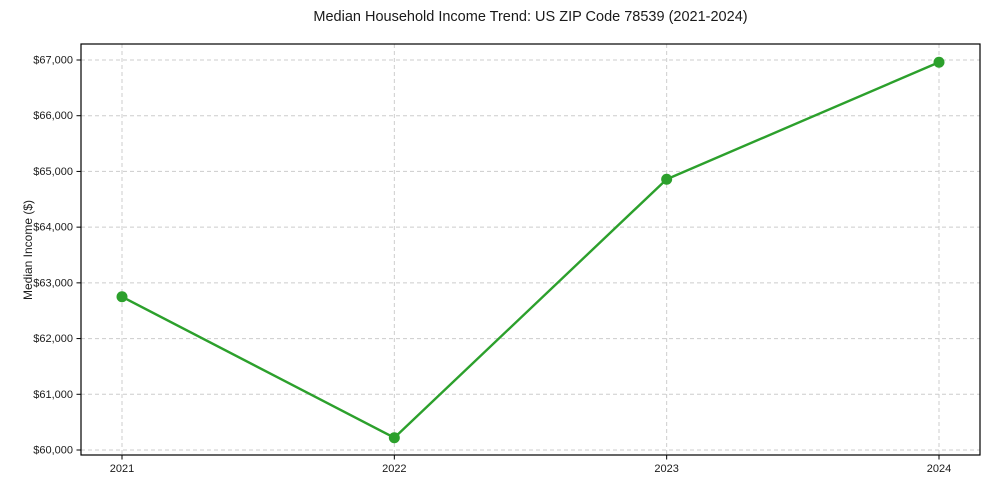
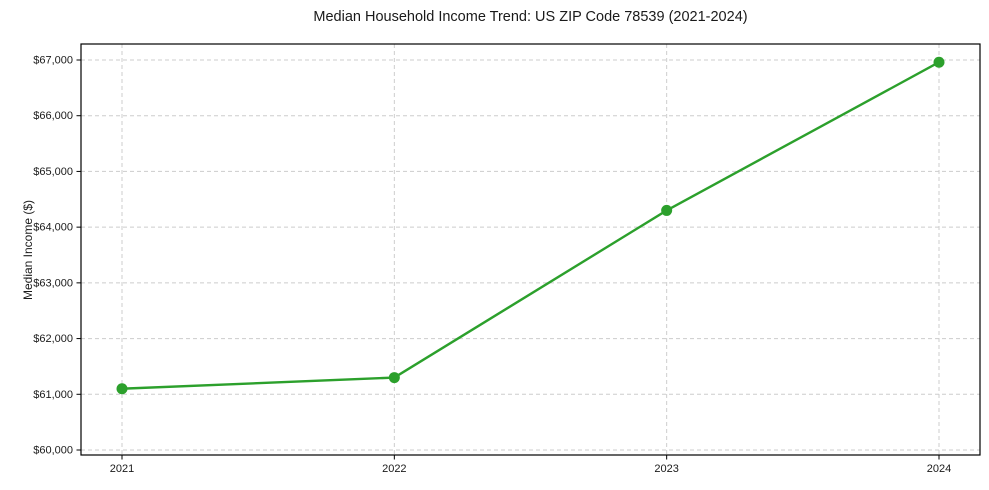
2021: $62800 -> $61100
2022: $60200 -> $61300
2023: $64900 -> $64300
